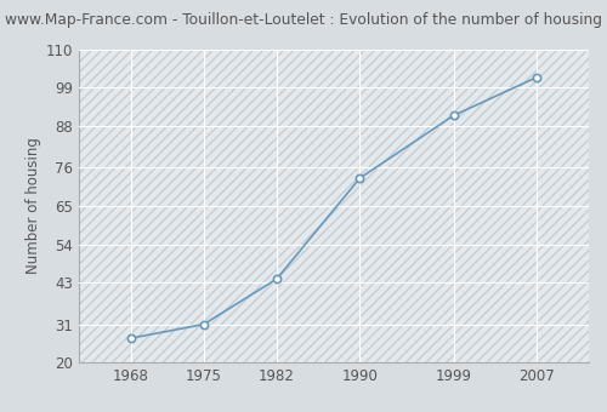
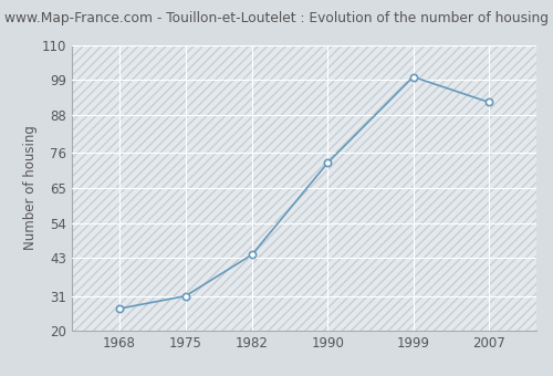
1999: 91 -> 100
2007: 102 -> 92
